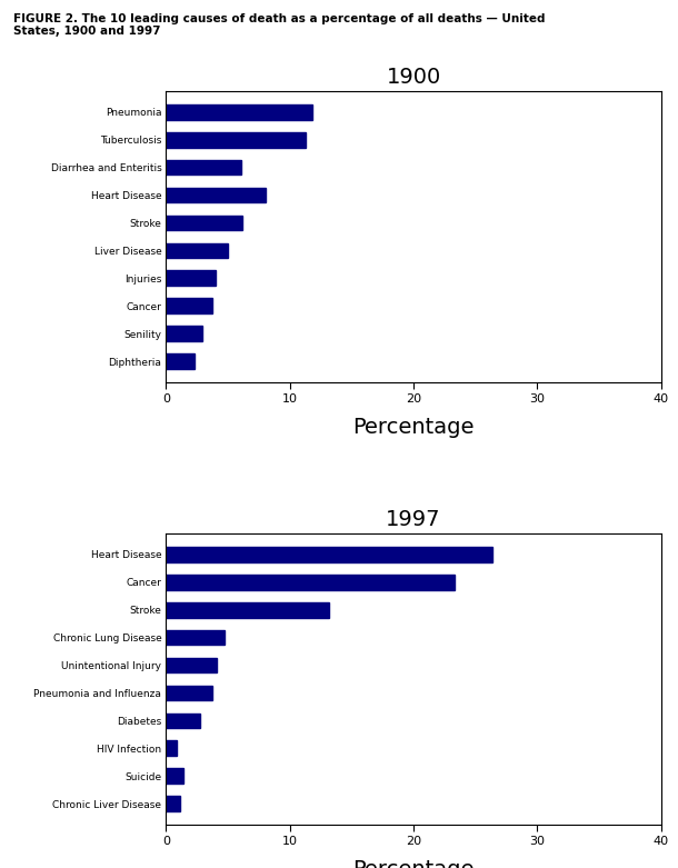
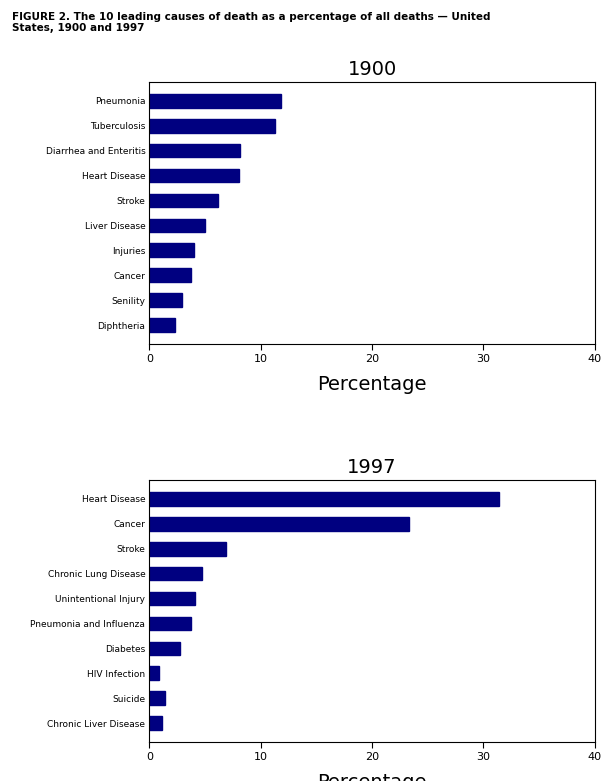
1900/Diarrhea and Enteritis: 6.1 -> 8.1
1997/Heart Disease: 26.4 -> 31.4
1997/Stroke: 13.2 -> 6.9
